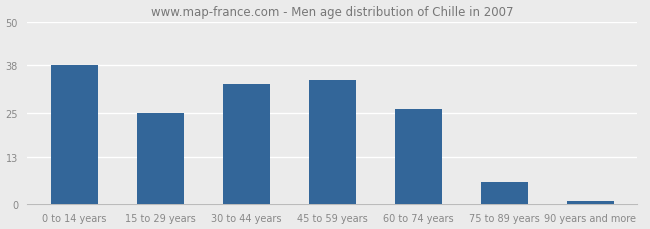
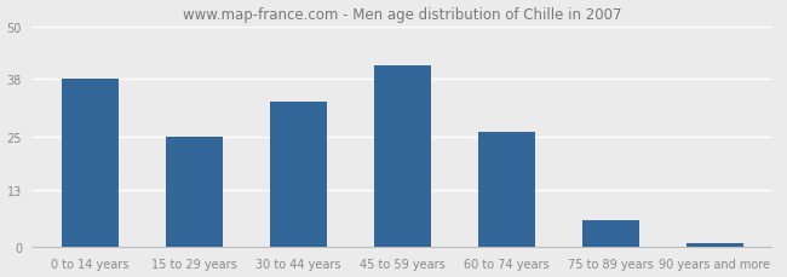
45 to 59 years: 34 -> 41
